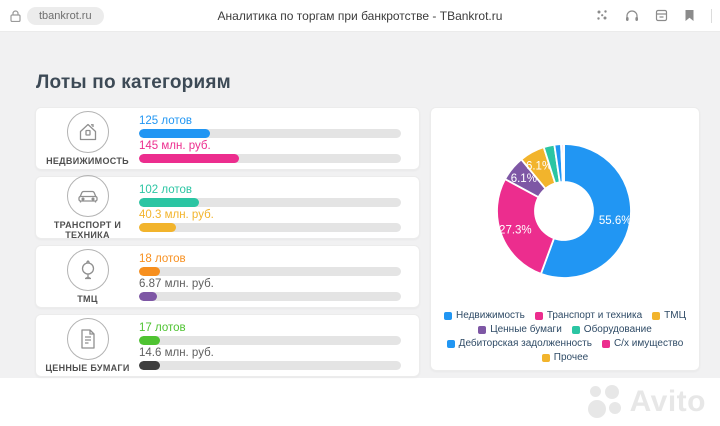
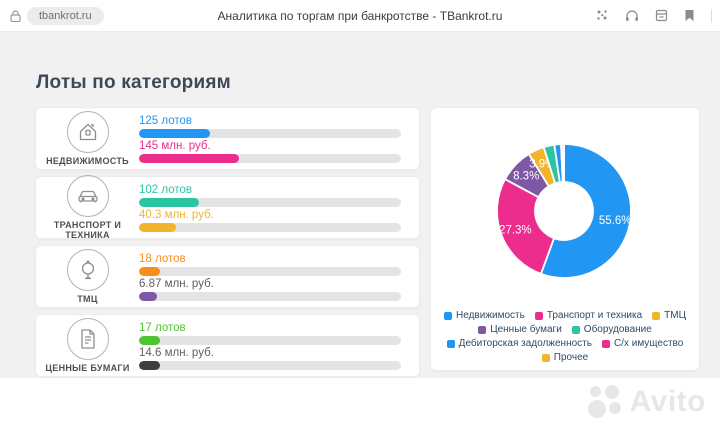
Ценные бумаги: 6.1% -> 8.3%
ТМЦ: 6.1% -> 3.9%
